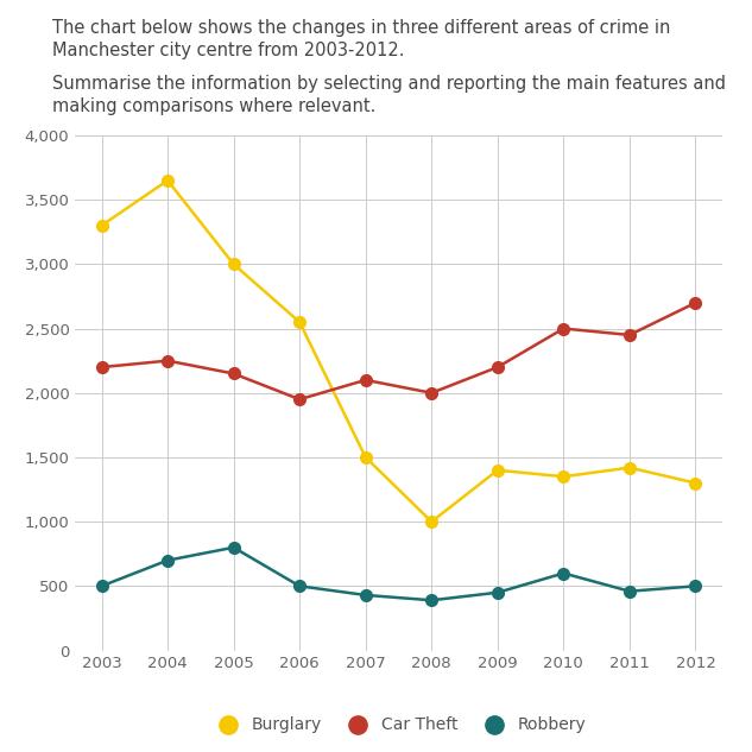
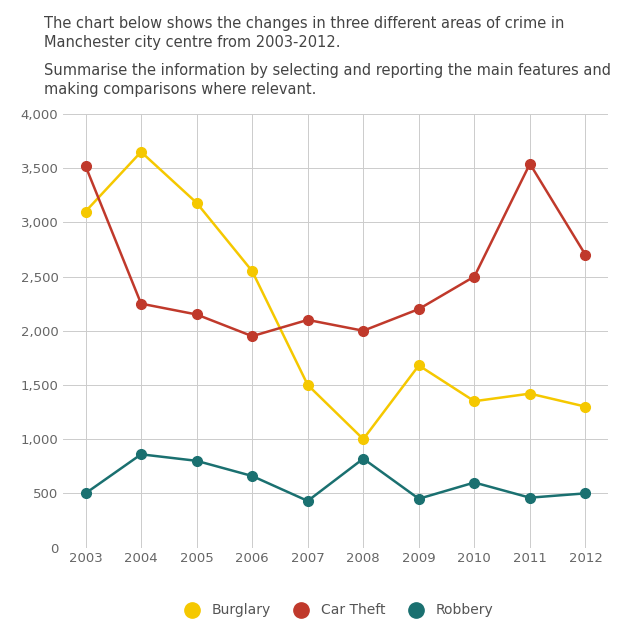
Burglary/2003: 3,300 -> 3,100
Car Theft/2003: 2,200 -> 3,520
Robbery/2004: 700 -> 860
Burglary/2005: 3,000 -> 3,180
Robbery/2006: 500 -> 660
Robbery/2008: 390 -> 820
Burglary/2009: 1,400 -> 1,680
Car Theft/2011: 2,450 -> 3,540
